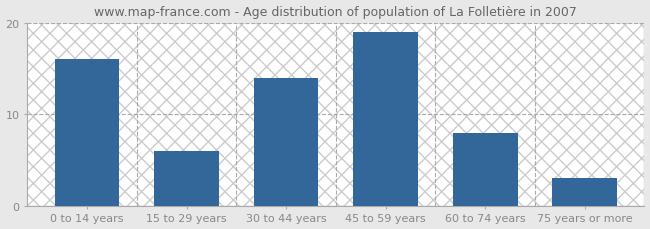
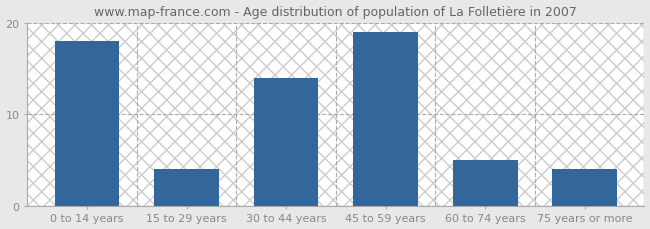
0 to 14 years: 16 -> 18
15 to 29 years: 6 -> 4
60 to 74 years: 8 -> 5
75 years or more: 3 -> 4
